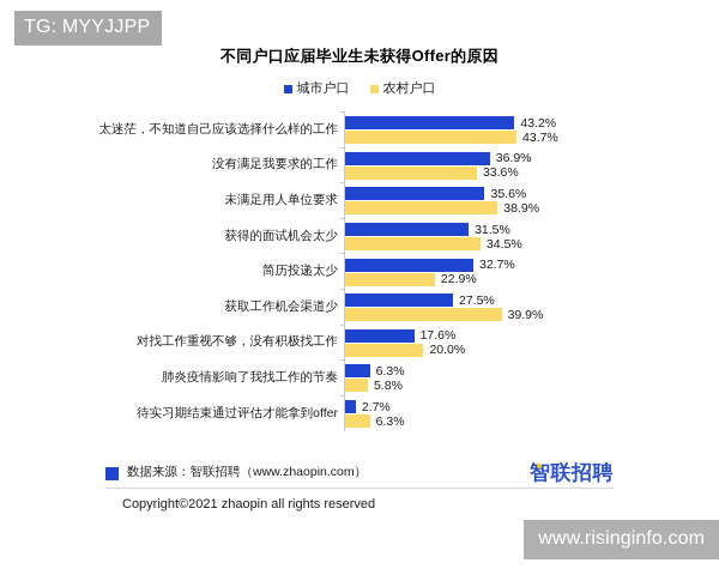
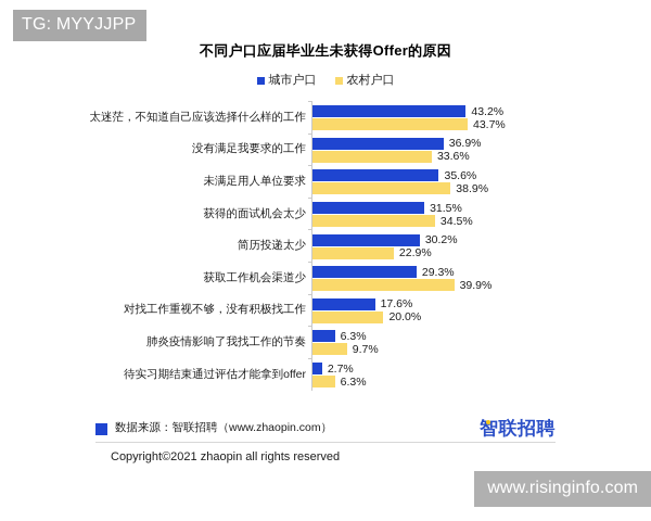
城市户口/简历投递太少: 32.7% -> 30.2%
城市户口/获取工作机会渠道少: 27.5% -> 29.3%
农村户口/肺炎疫情影响了我找工作的节奏: 5.8% -> 9.7%
